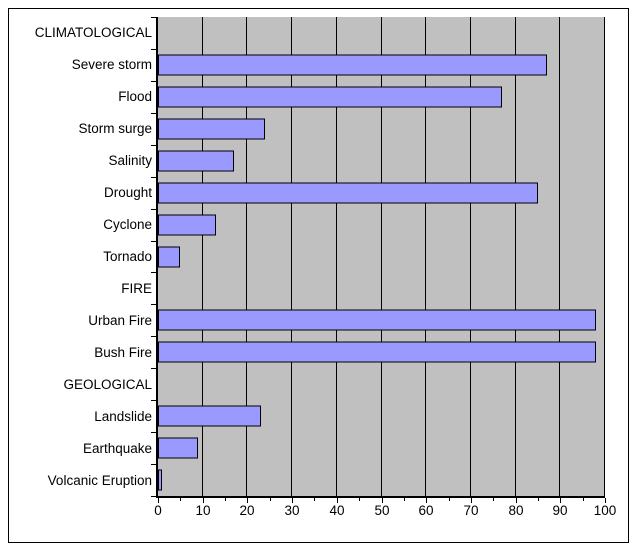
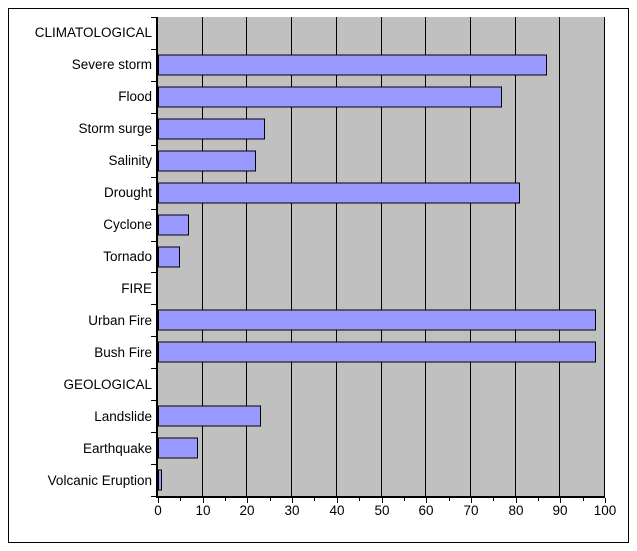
Salinity: 17 -> 22
Drought: 85 -> 81
Cyclone: 13 -> 7
